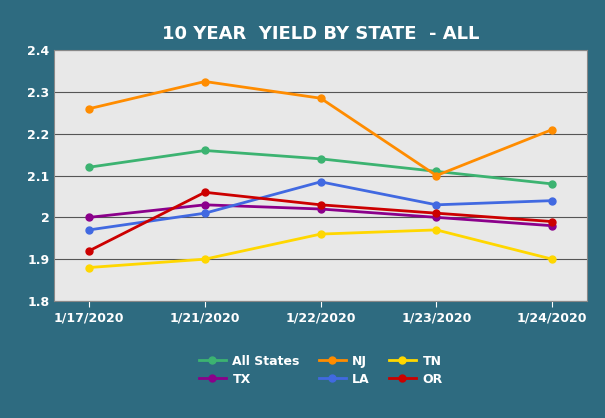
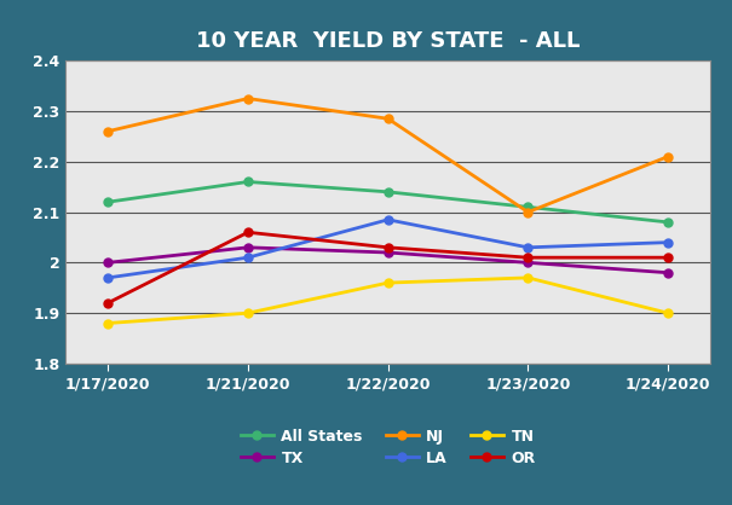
OR/1/24/2020: 1.99 -> 2.01
